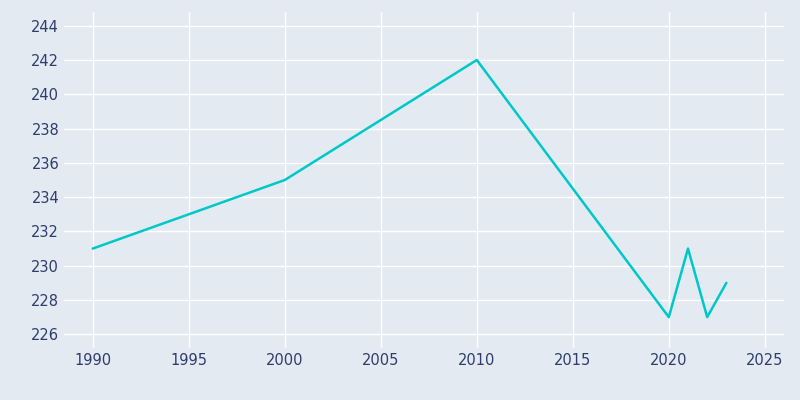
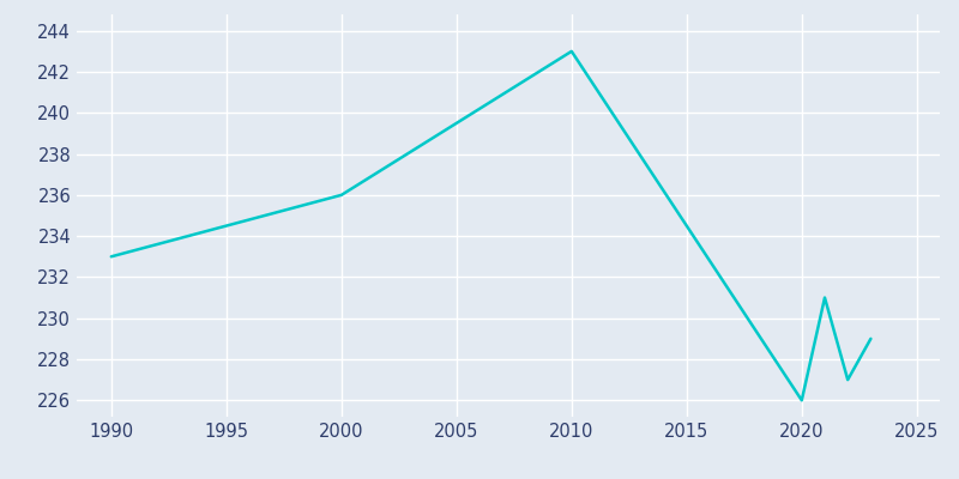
1990: 231 -> 233
2000: 235 -> 236
2010: 242 -> 243
2020: 227 -> 226
